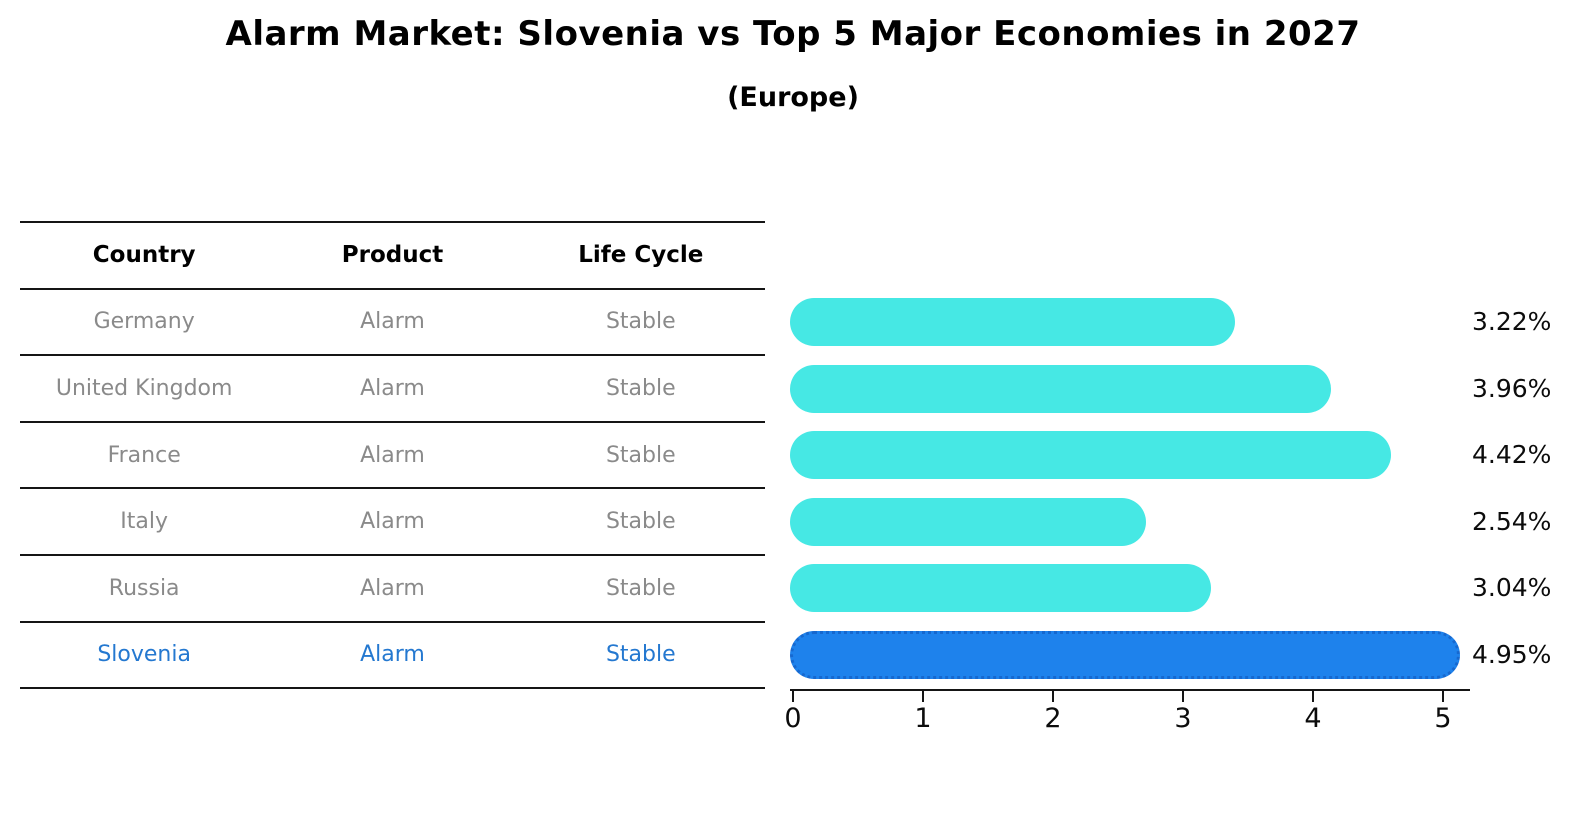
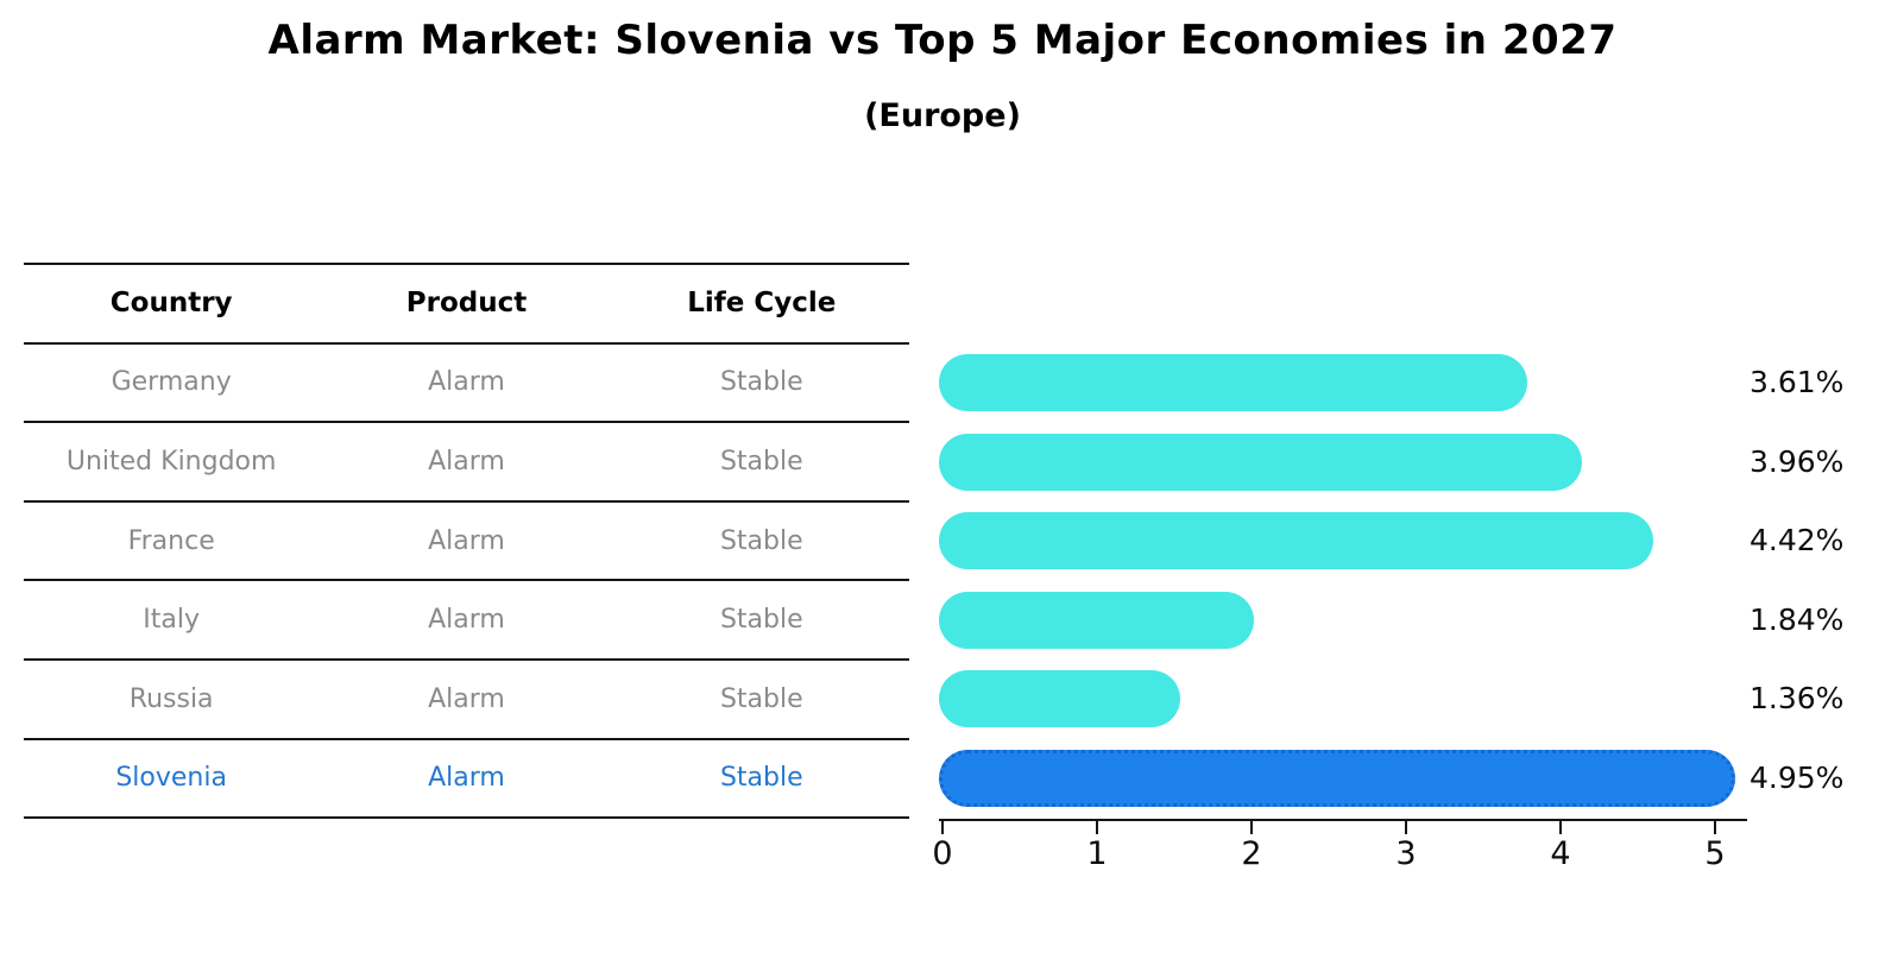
Germany: 3.22% -> 3.61%
Italy: 2.54% -> 1.84%
Russia: 3.04% -> 1.36%
